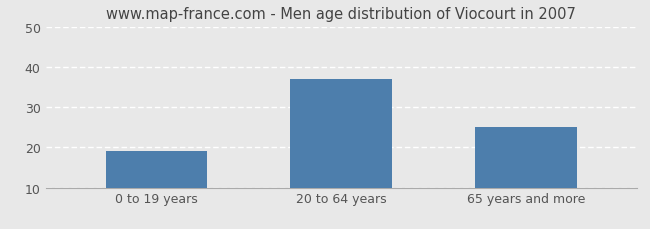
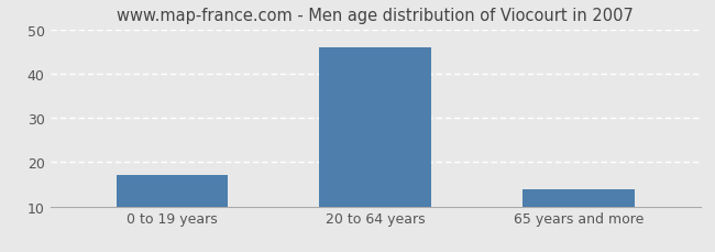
0 to 19 years: 19 -> 17
20 to 64 years: 37 -> 46
65 years and more: 25 -> 14
